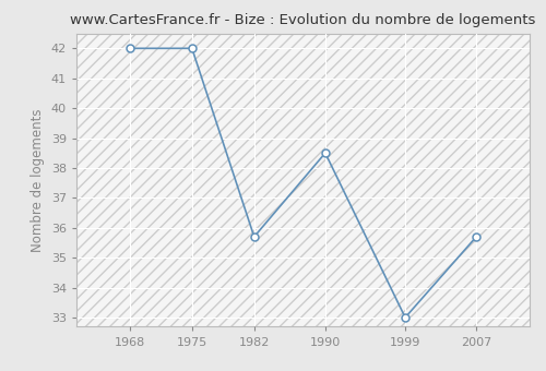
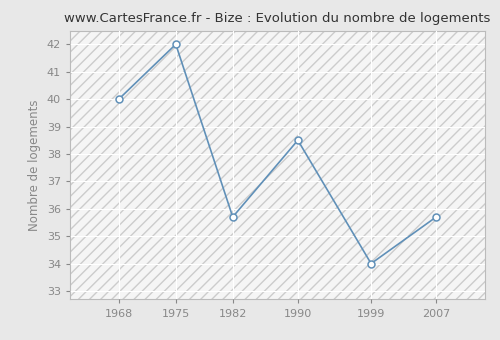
1968: 42.0 -> 40.0
1999: 33.0 -> 34.0
